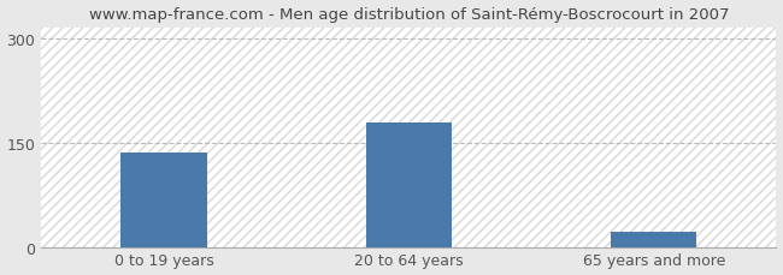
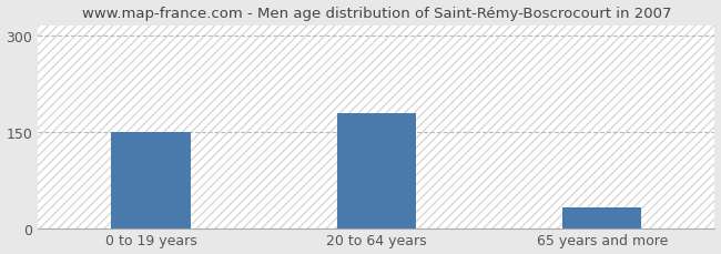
0 to 19 years: 136 -> 150
65 years and more: 22 -> 32
